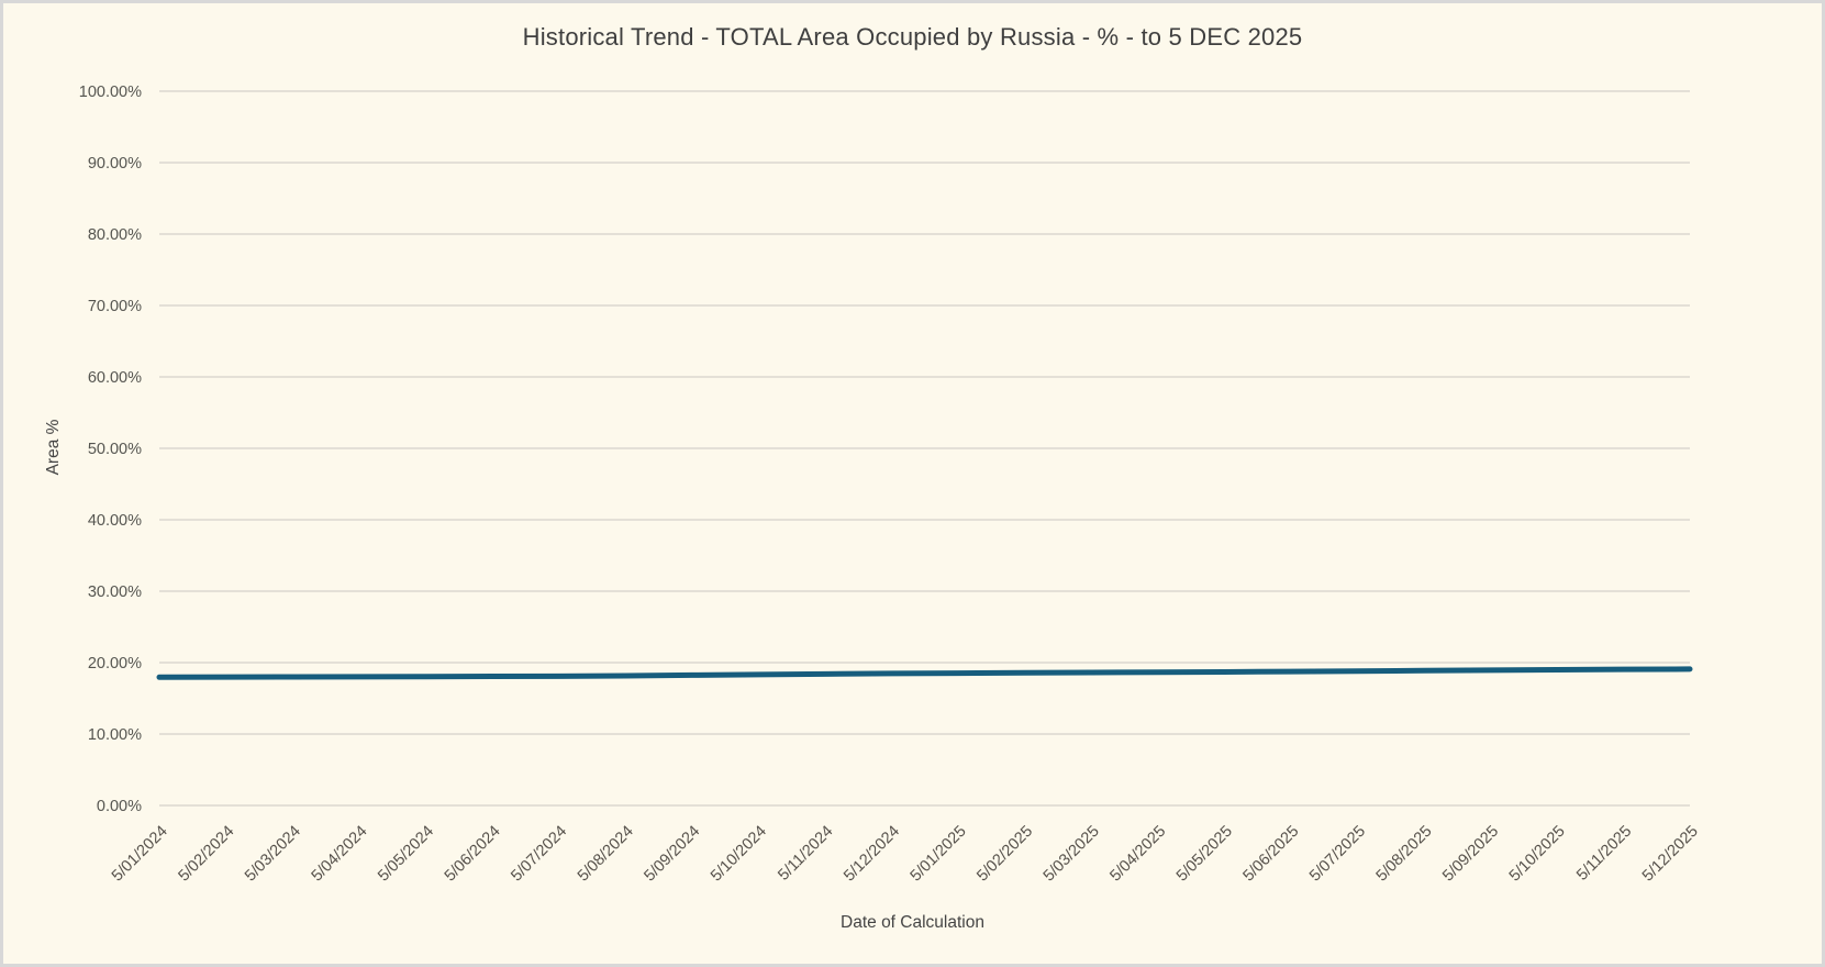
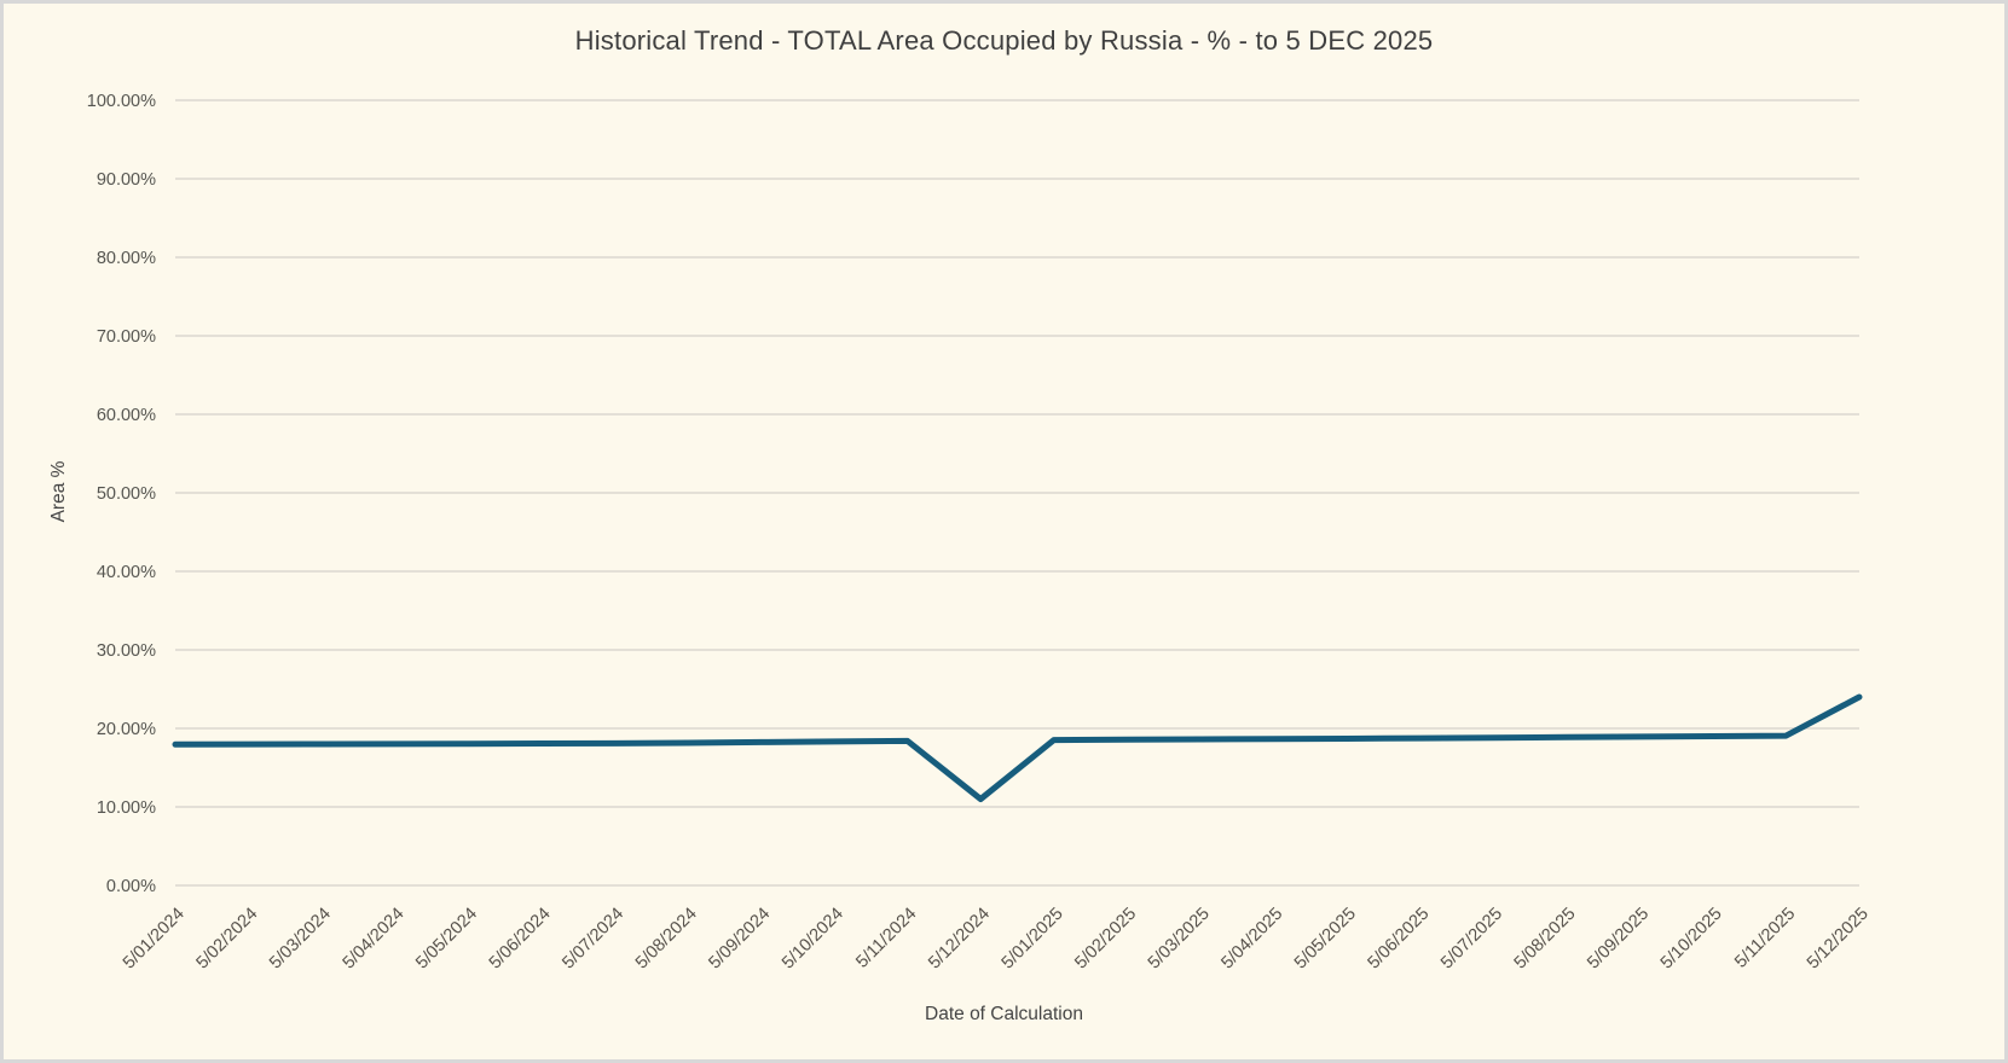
5/12/2024: 18% -> 11%
5/12/2025: 19% -> 24%
